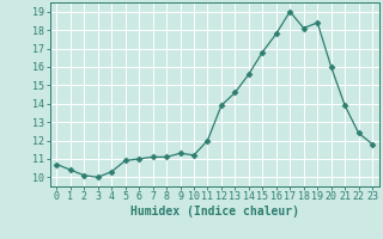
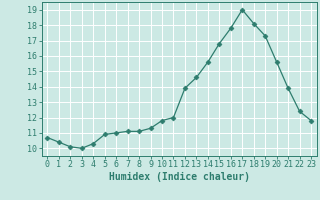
10: 11.2 -> 11.8
19: 18.4 -> 17.3
20: 16.0 -> 15.6
